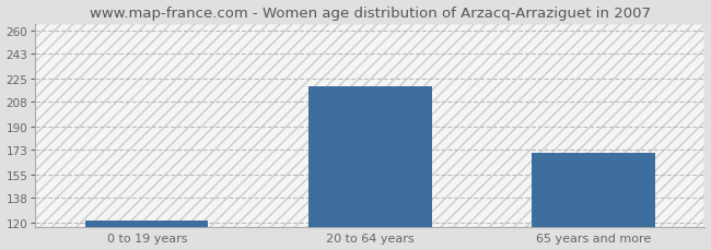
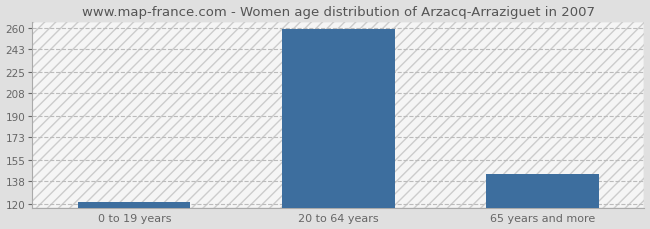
20 to 64 years: 219 -> 259
65 years and more: 171 -> 144
